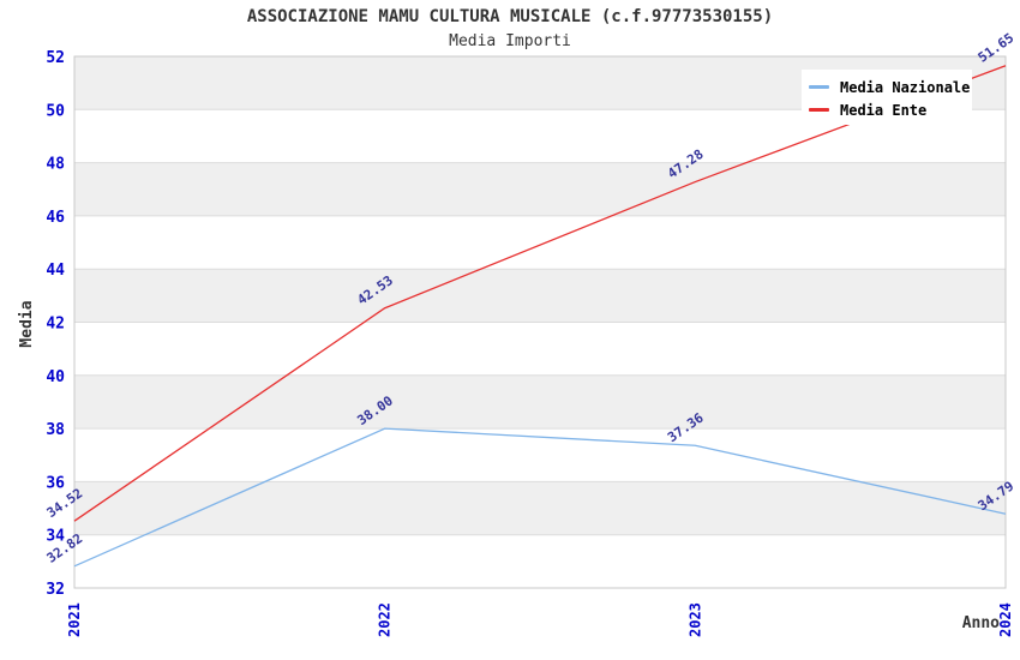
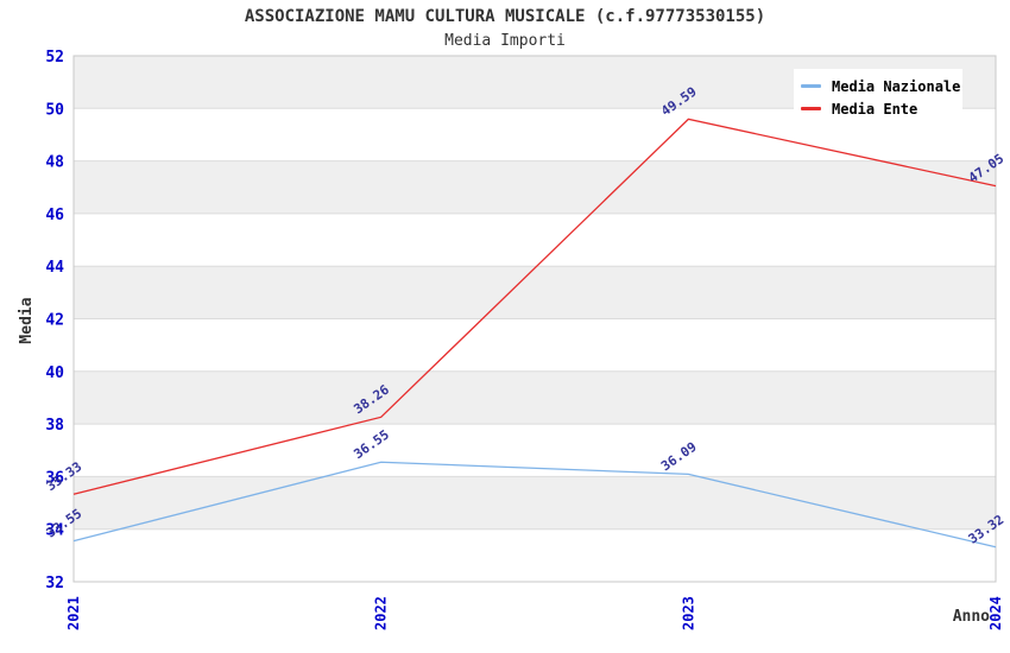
Media Nazionale/2021: 32.82 -> 33.55
Media Ente/2021: 34.52 -> 35.33
Media Nazionale/2022: 38.00 -> 36.55
Media Ente/2022: 42.53 -> 38.26
Media Nazionale/2023: 37.36 -> 36.09
Media Ente/2023: 47.28 -> 49.59
Media Nazionale/2024: 34.79 -> 33.32
Media Ente/2024: 51.65 -> 47.05
